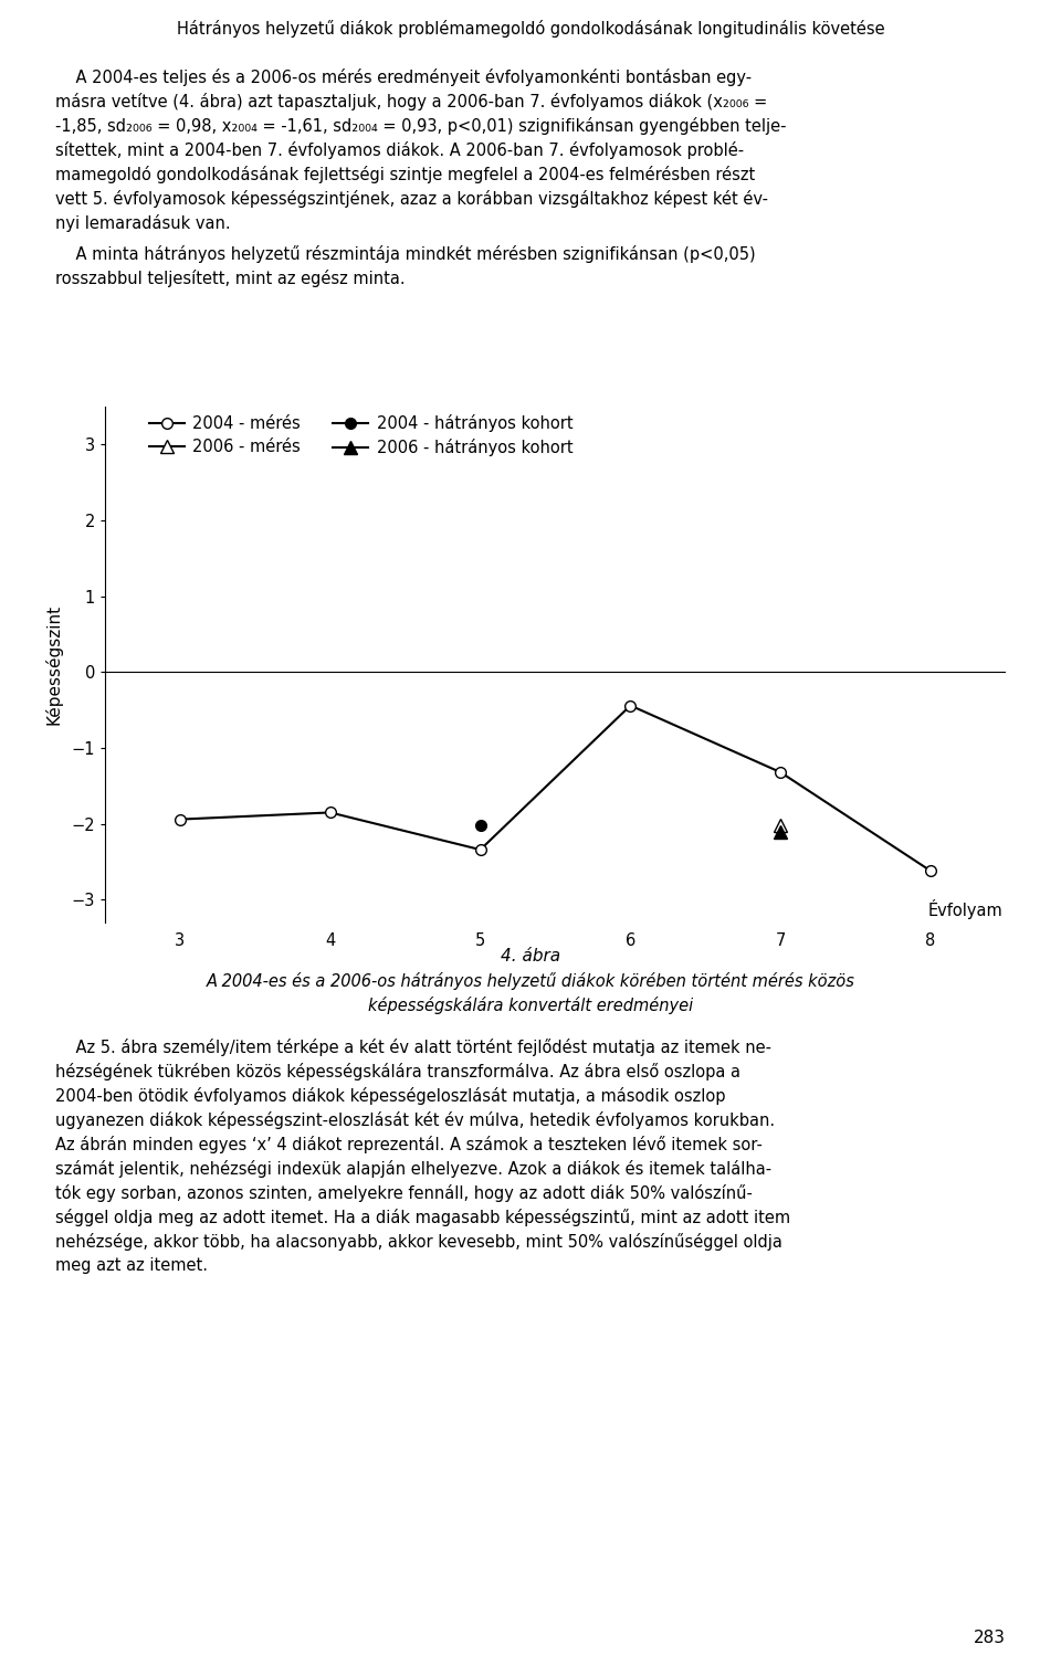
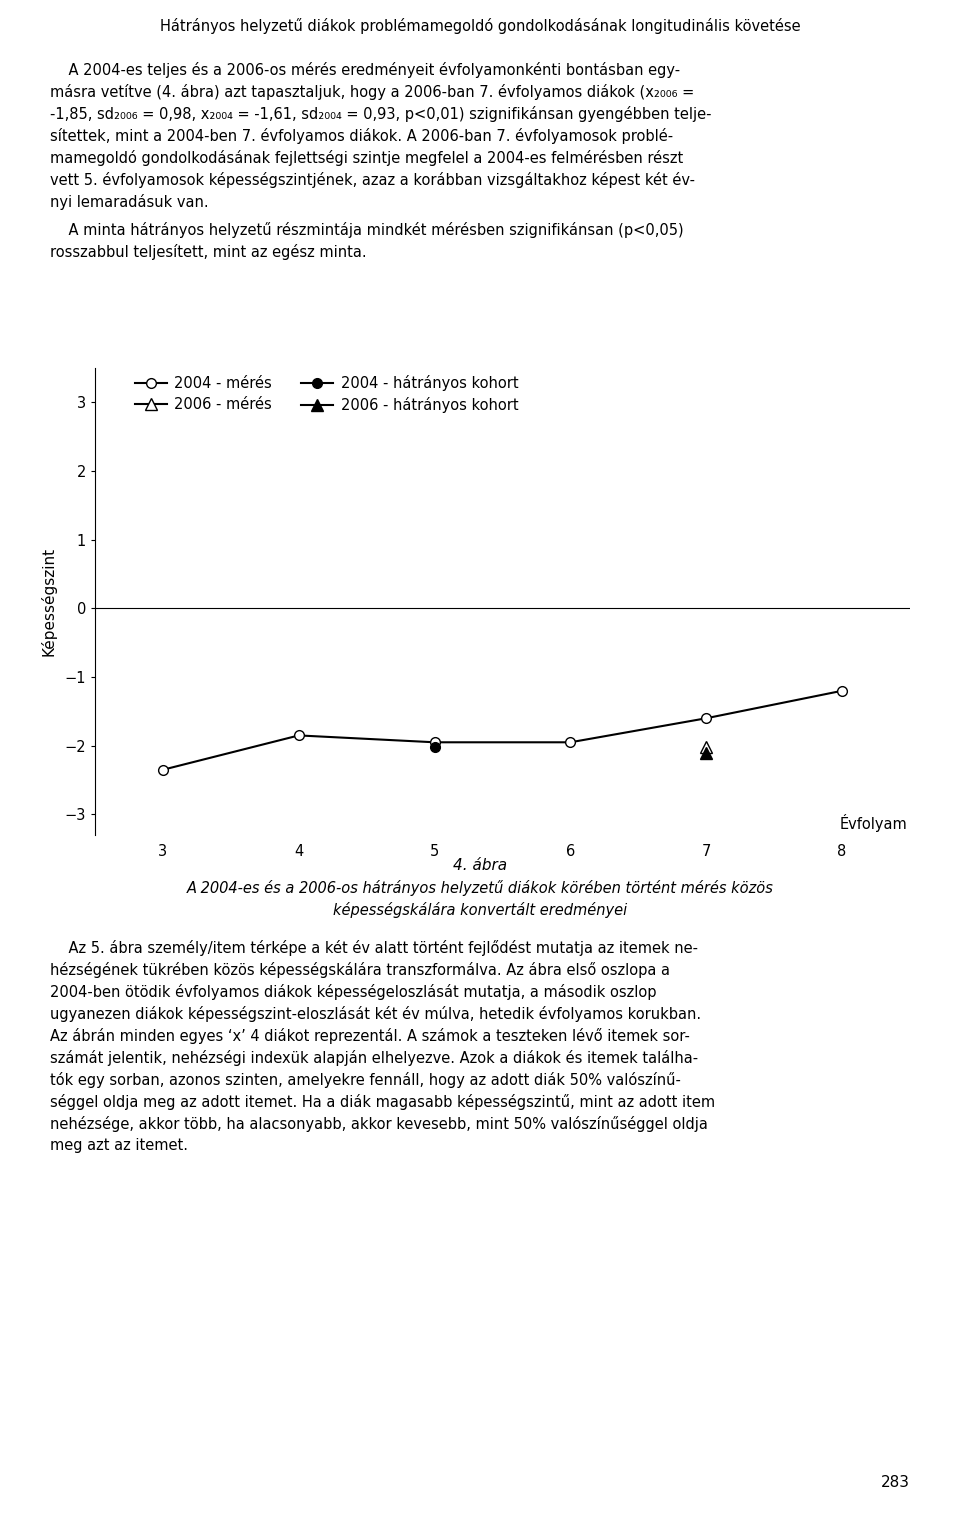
3: -1.94 -> -2.35
5: -2.34 -> -1.95
6: -0.44 -> -1.95
7: -1.32 -> -1.60
8: -2.62 -> -1.20
